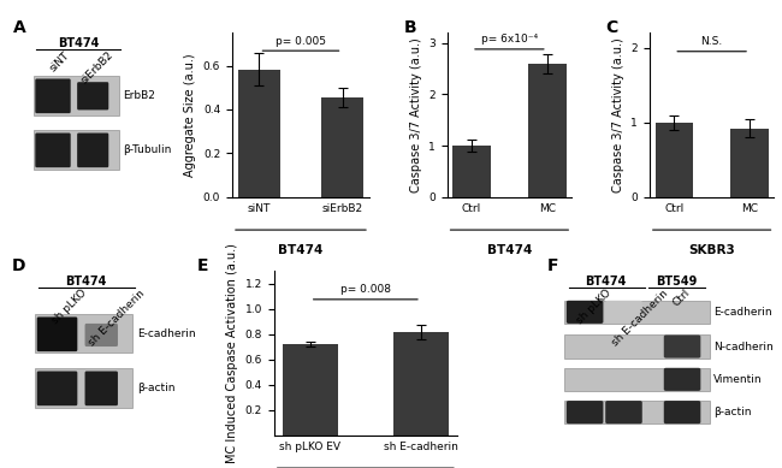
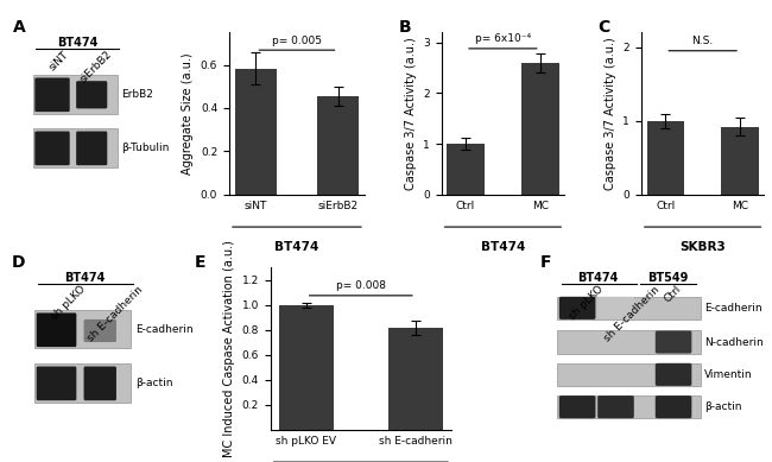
sh pLKO EV: 0.72 -> 1.00
